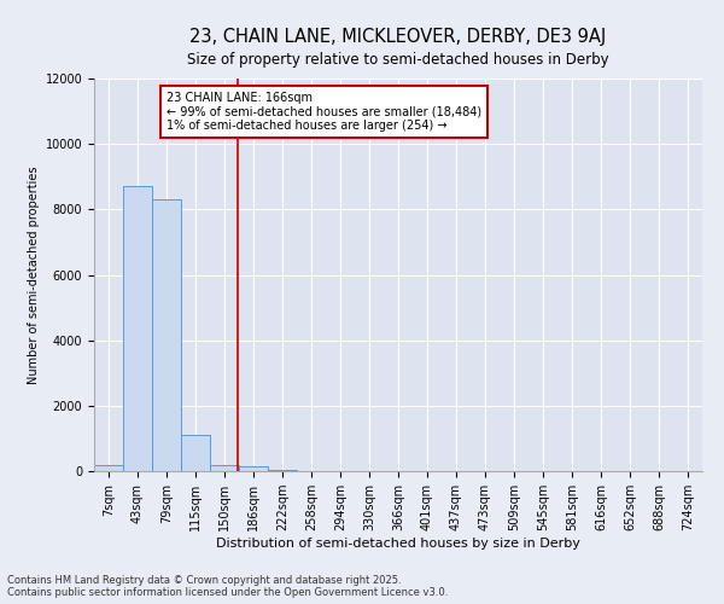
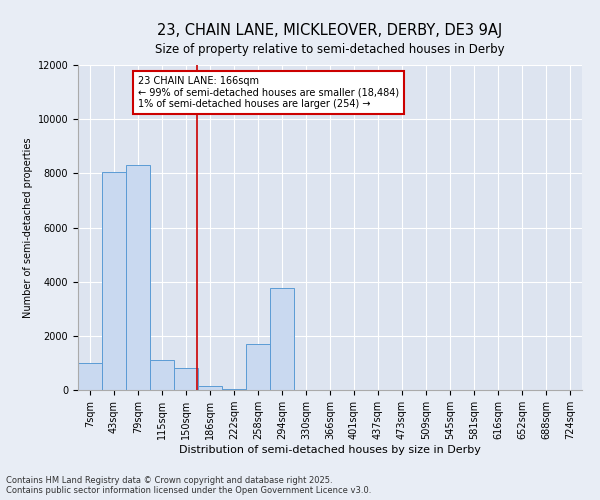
7sqm: 200 -> 1000
43sqm: 8700 -> 8050
150sqm: 200 -> 800
258sqm: 10 -> 1700
294sqm: 0 -> 3750
